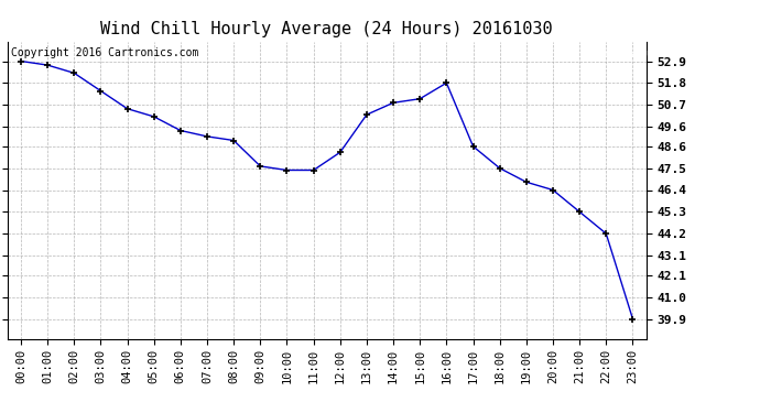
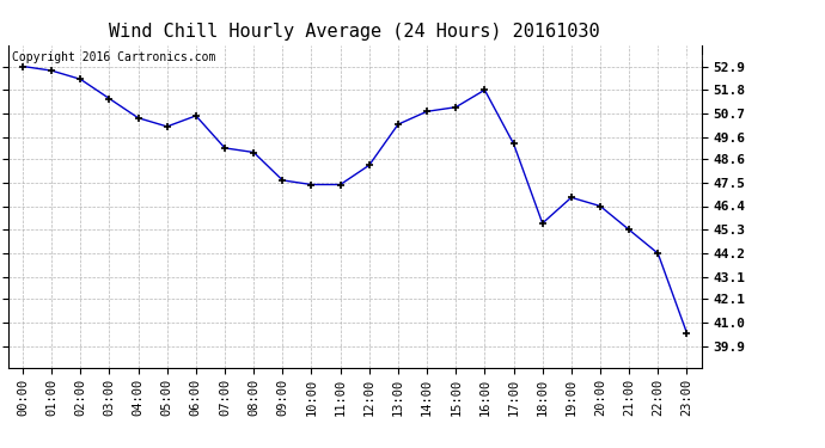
06:00: 49.4 -> 50.6
17:00: 48.6 -> 49.3
18:00: 47.5 -> 45.6
23:00: 39.9 -> 40.5
